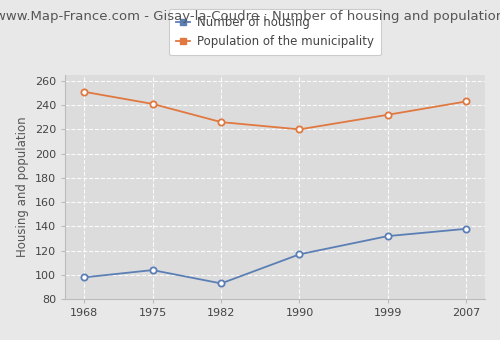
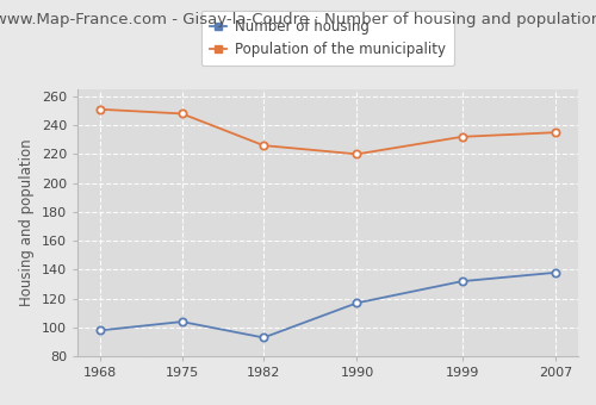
Population of the municipality/1975: 241 -> 248
Population of the municipality/2007: 243 -> 235
